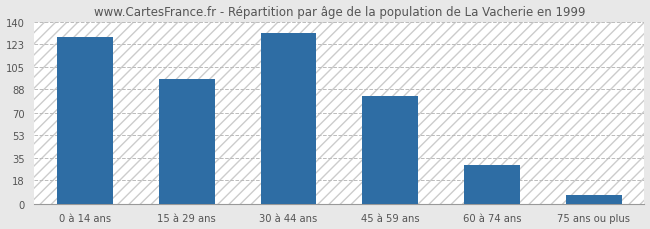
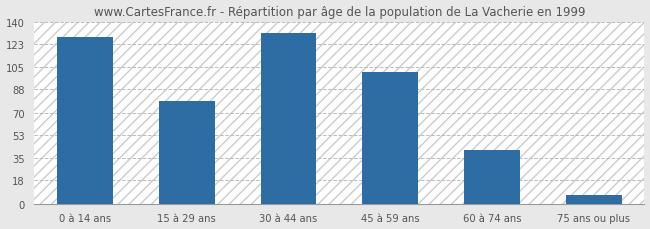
15 à 29 ans: 96 -> 79
45 à 59 ans: 83 -> 101
60 à 74 ans: 30 -> 41
